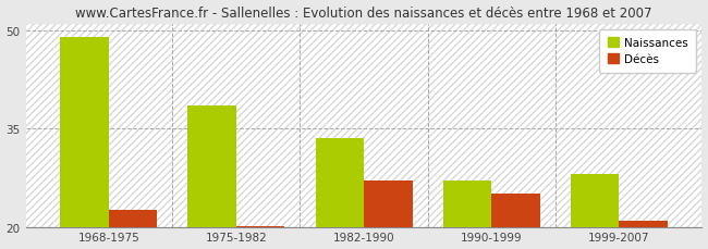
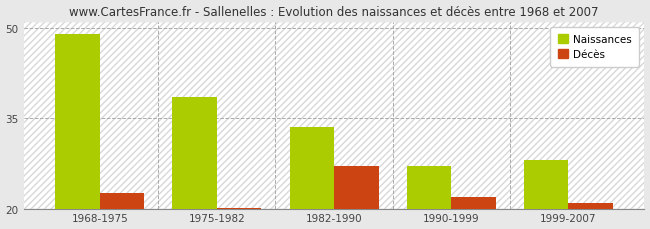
Décès/1990-1999: 25.0 -> 22.0
